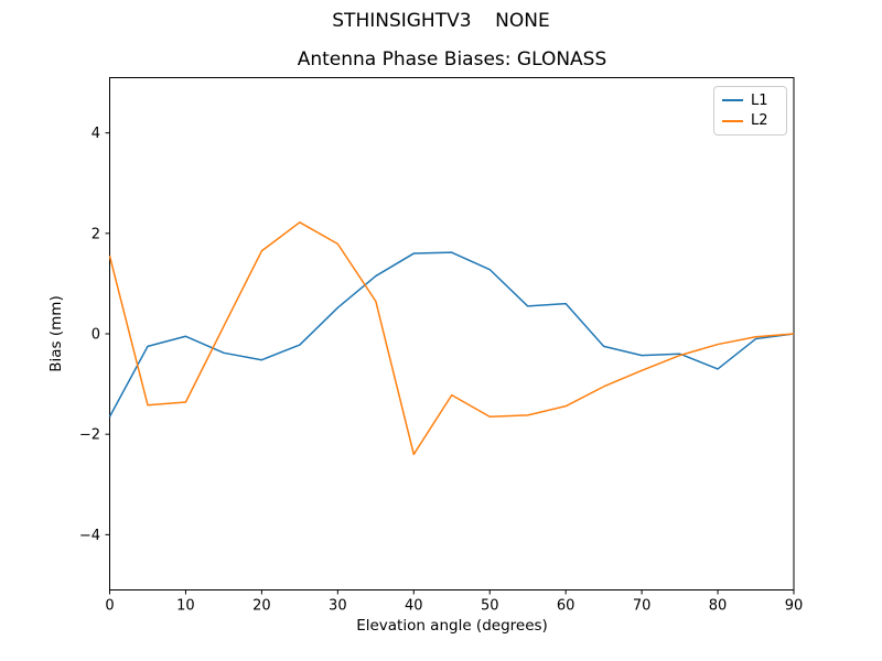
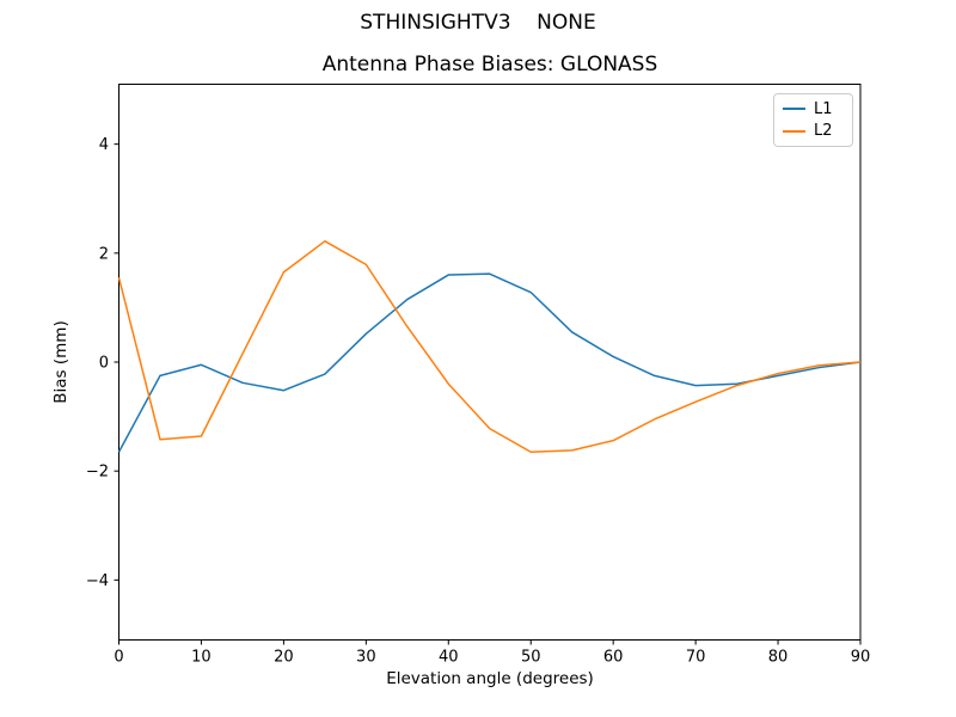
L2/40: -2.4 -> -0.4
L1/60: 0.6 -> 0.1
L1/80: -0.7 -> -0.2
